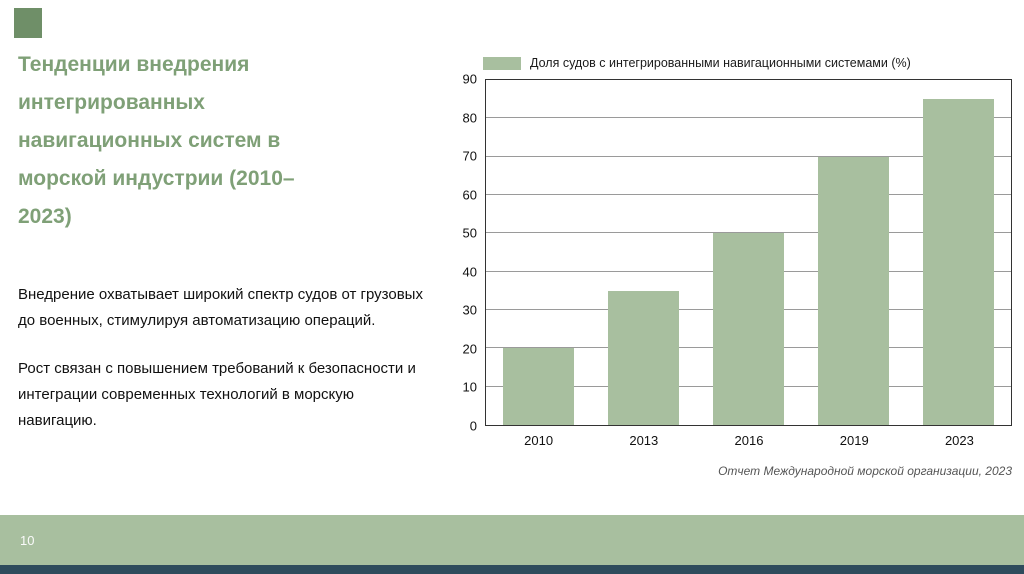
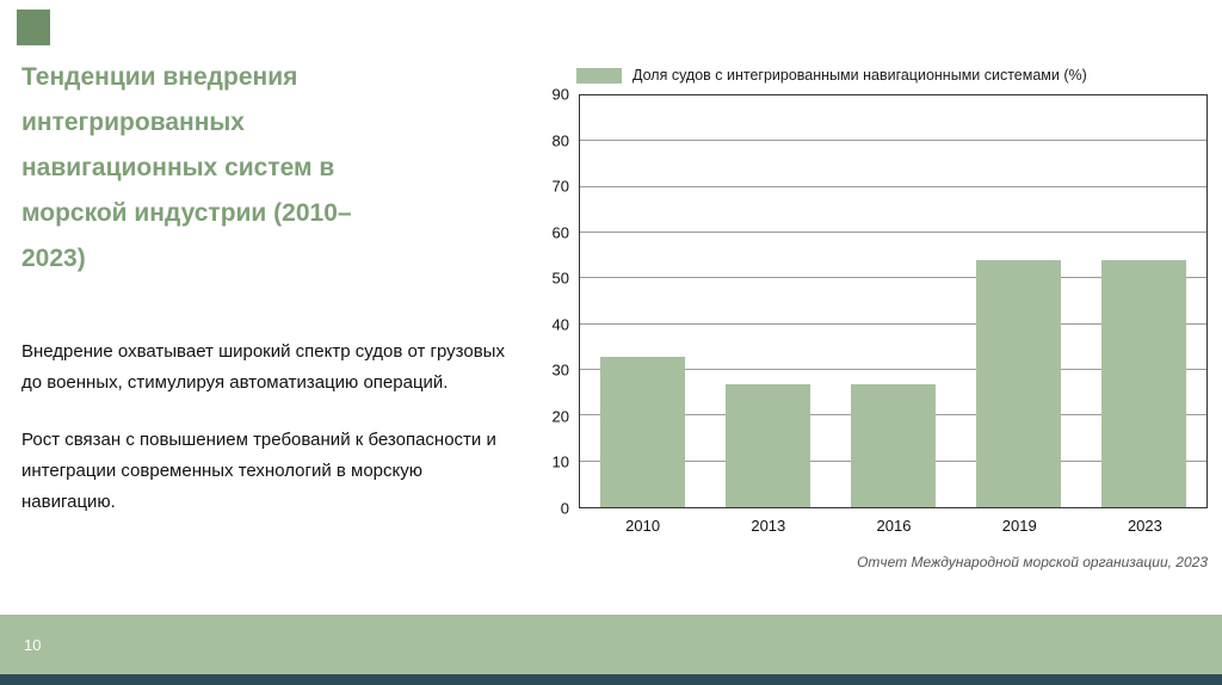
2010: 20 -> 33
2013: 35 -> 27
2016: 50 -> 27
2019: 70 -> 54
2023: 85 -> 54
